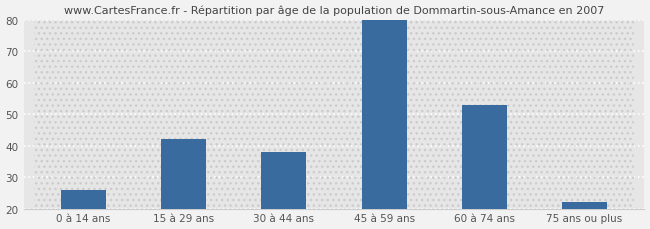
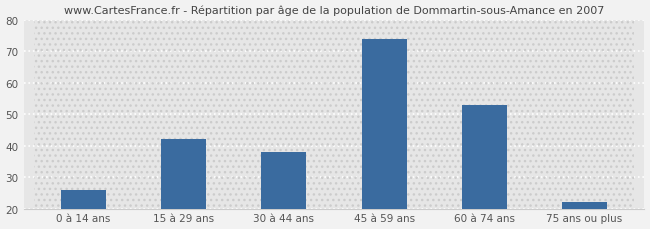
45 à 59 ans: 80 -> 74
